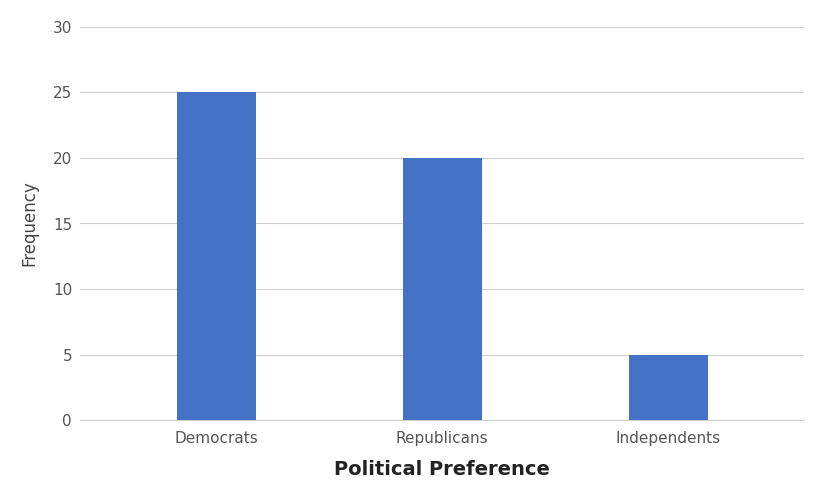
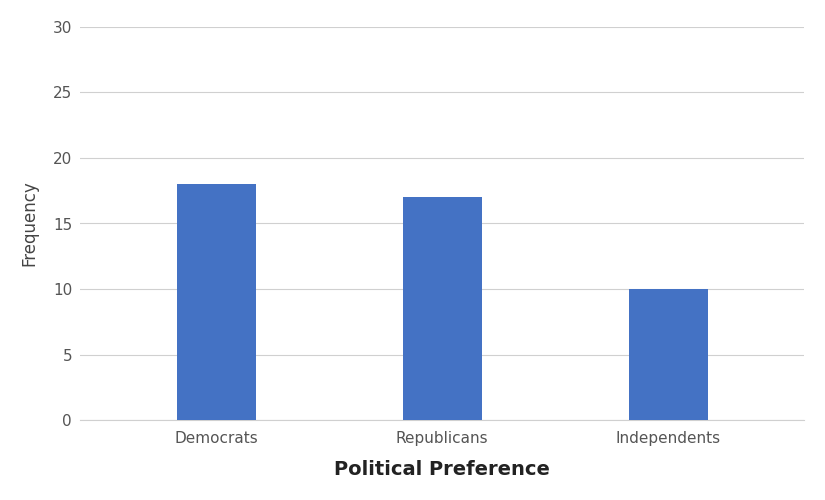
Democrats: 25 -> 18
Republicans: 20 -> 17
Independents: 5 -> 10
